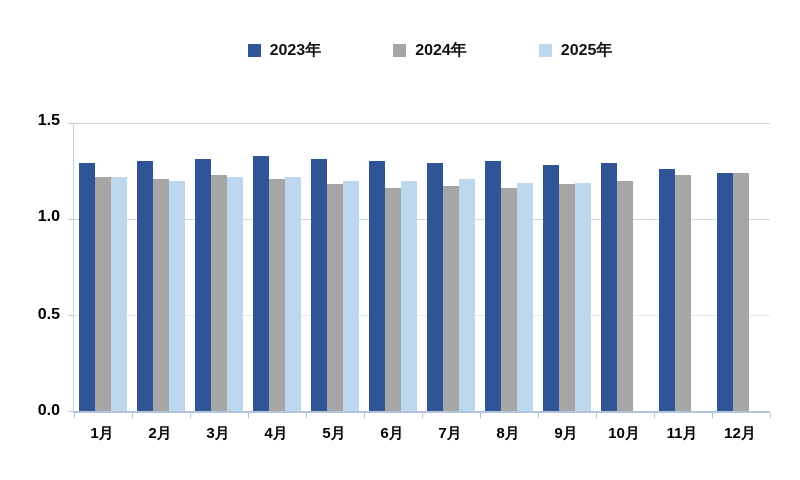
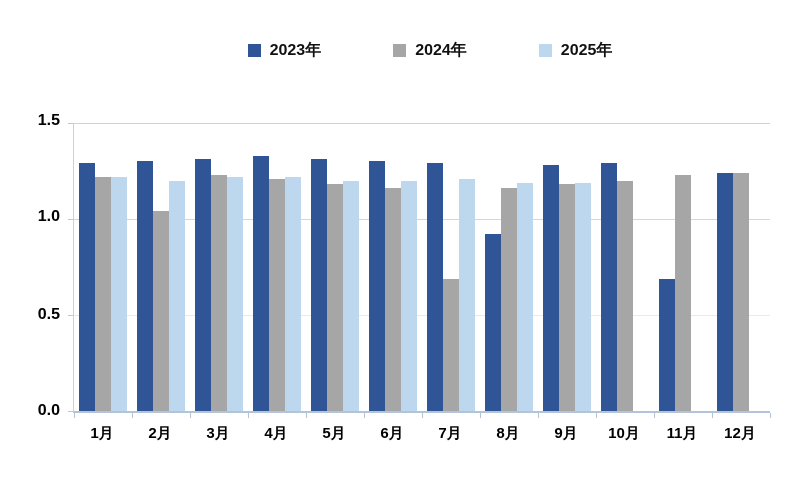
2024年/2月: 1.21 -> 1.04
2024年/7月: 1.17 -> 0.69
2023年/8月: 1.30 -> 0.92
2023年/11月: 1.26 -> 0.69
